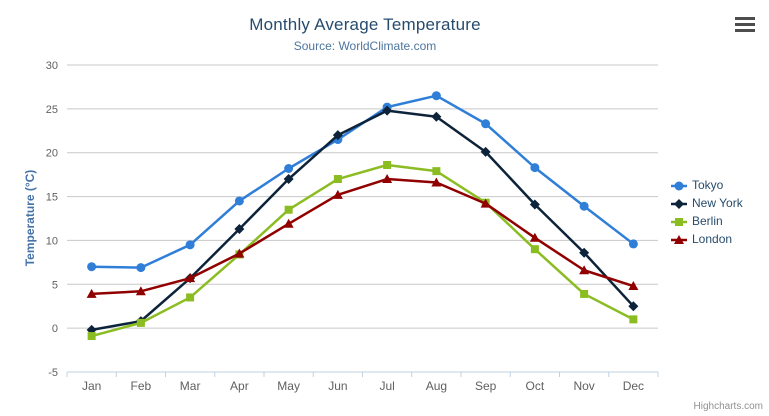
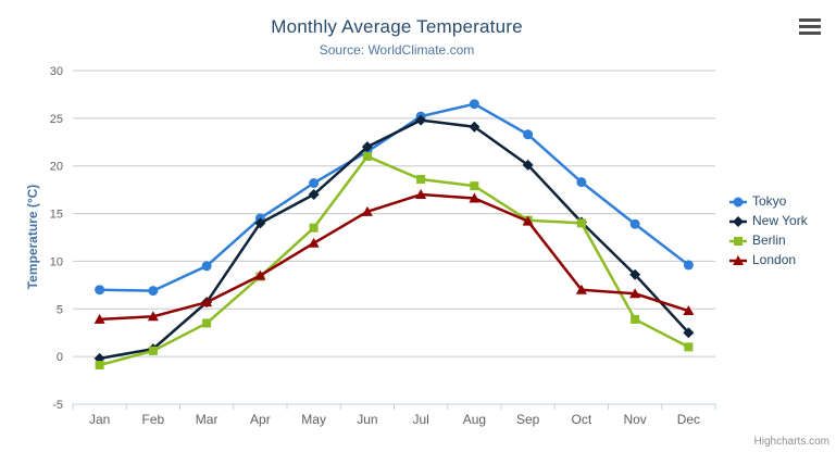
New York/Apr: 11 -> 14
Berlin/Jun: 17 -> 21
Berlin/Oct: 9 -> 14
London/Oct: 10 -> 7
